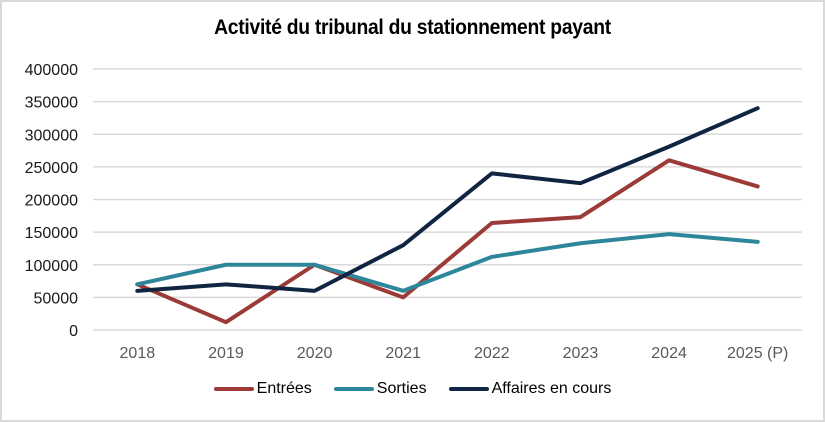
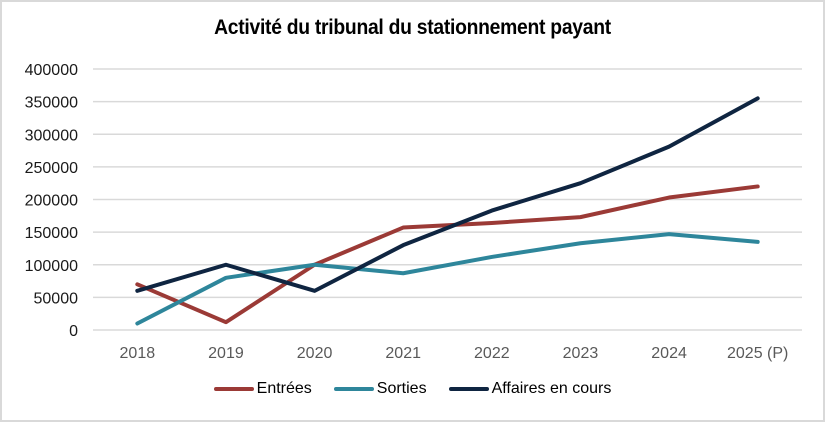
Sorties/2018: 70000 -> 10000
Sorties/2019: 100000 -> 80000
Affaires en cours/2019: 70000 -> 100000
Entrées/2021: 50000 -> 160000
Sorties/2021: 60000 -> 90000
Affaires en cours/2022: 240000 -> 180000
Entrées/2024: 260000 -> 200000
Affaires en cours/2025 (P): 340000 -> 360000
